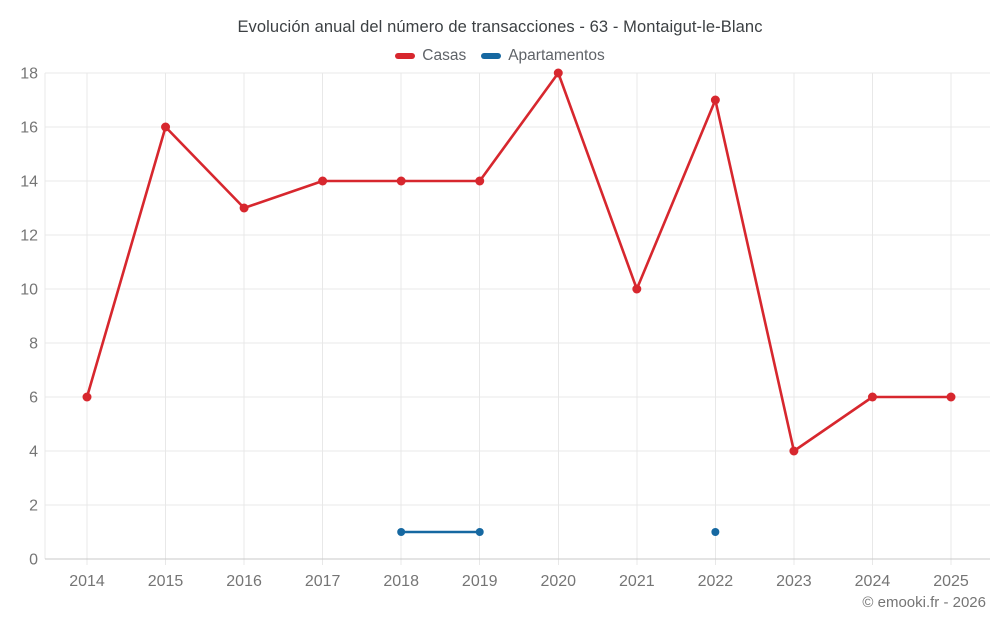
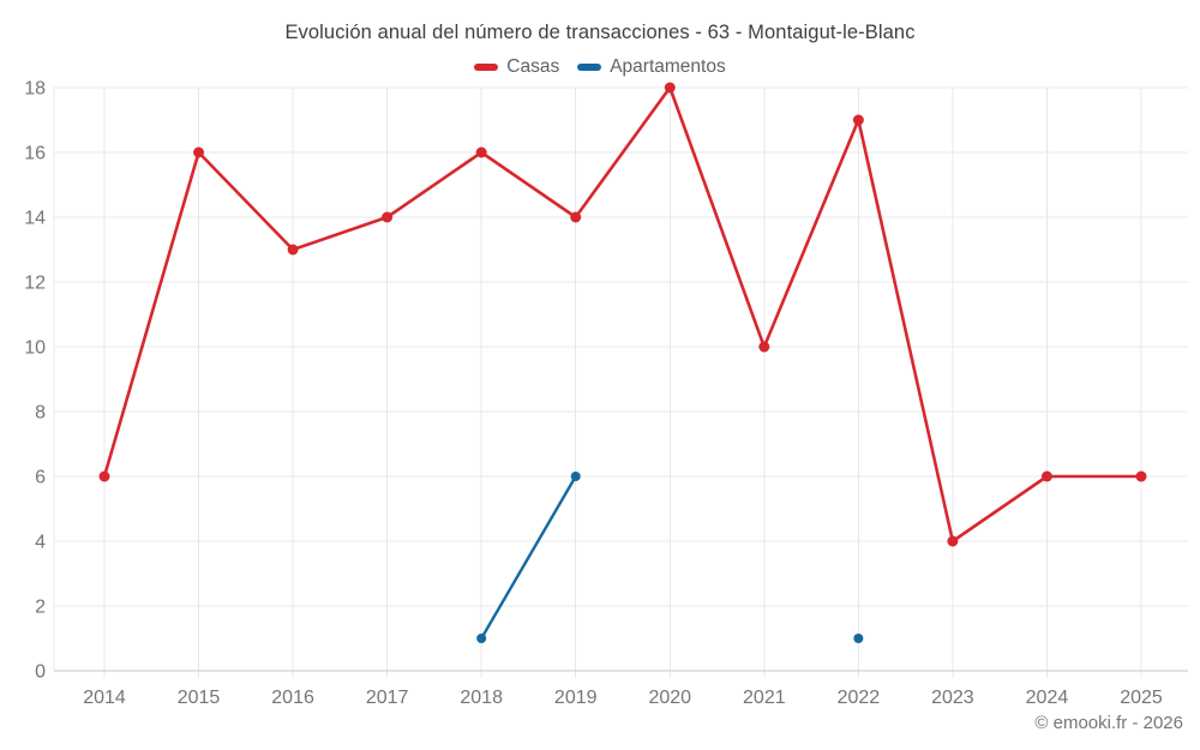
Casas/2018: 14 -> 16
Apartamentos/2019: 1 -> 6
